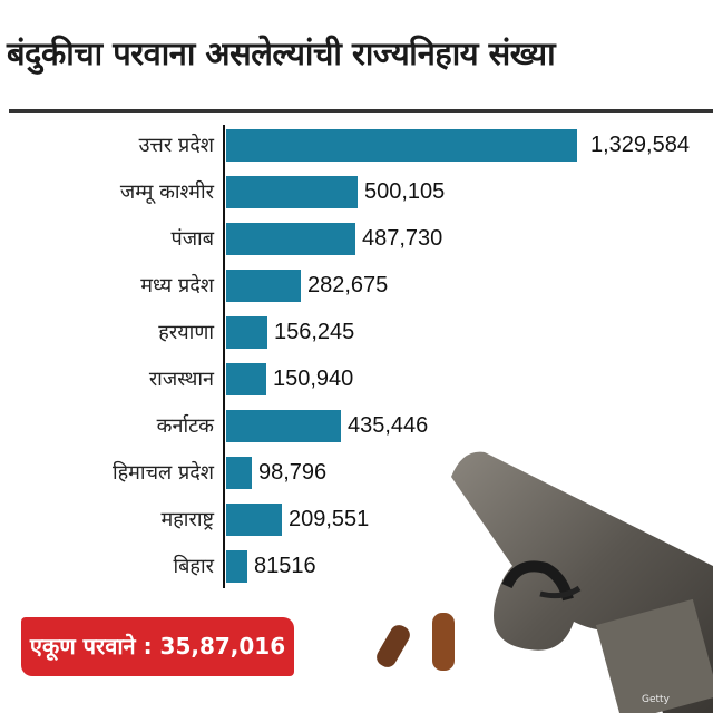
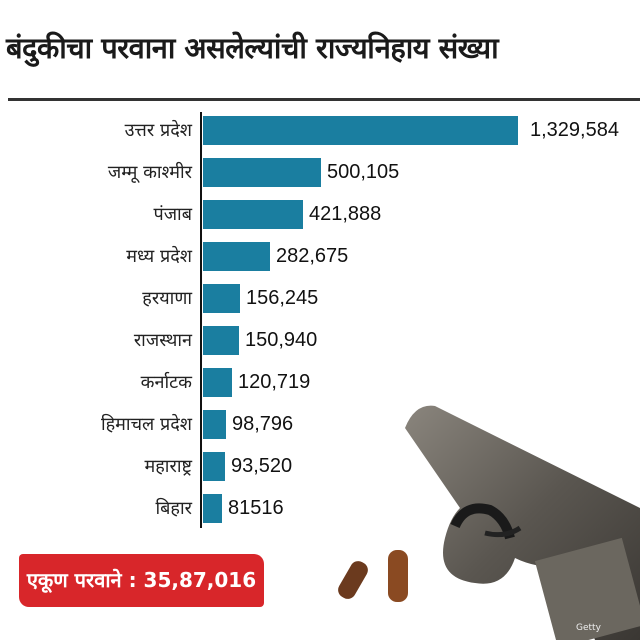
पंजाब: 487,730 -> 421,888
कर्नाटक: 435,446 -> 120,719
महाराष्ट्र: 209,551 -> 93,520
